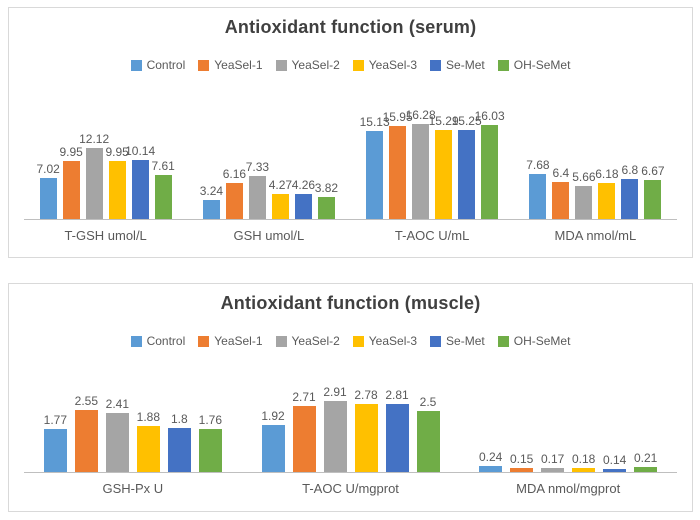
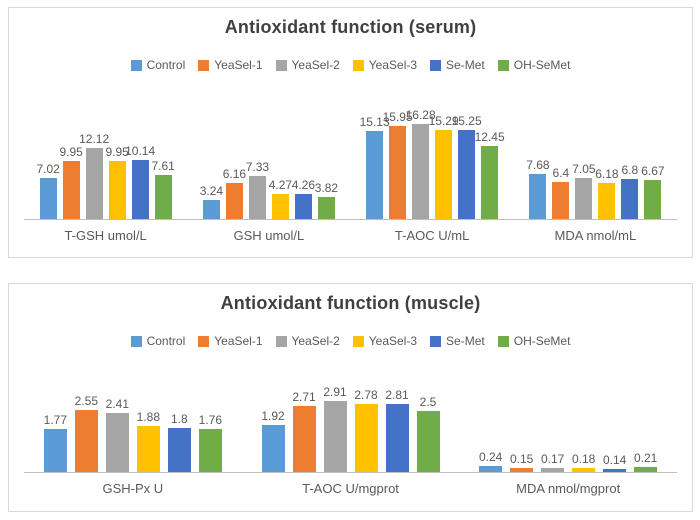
Antioxidant function (serum)/OH-SeMet/T-AOC U/mL: 16.03 -> 12.45
Antioxidant function (serum)/YeaSel-2/MDA nmol/mL: 5.66 -> 7.05
